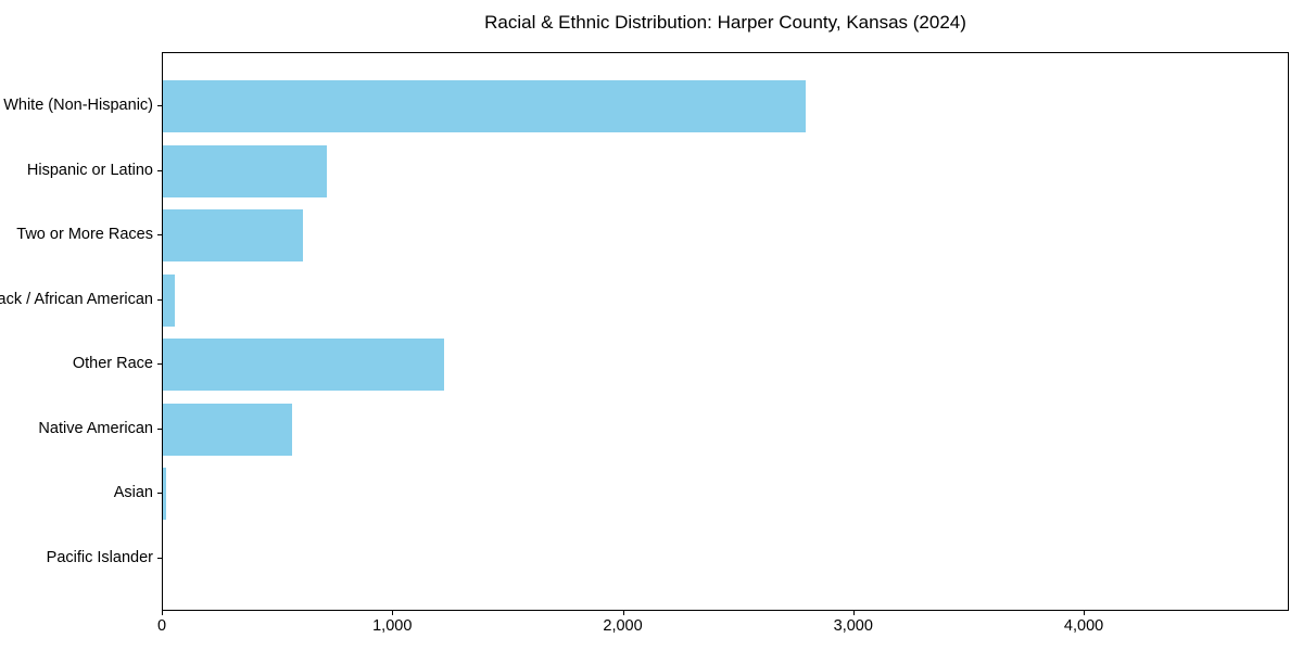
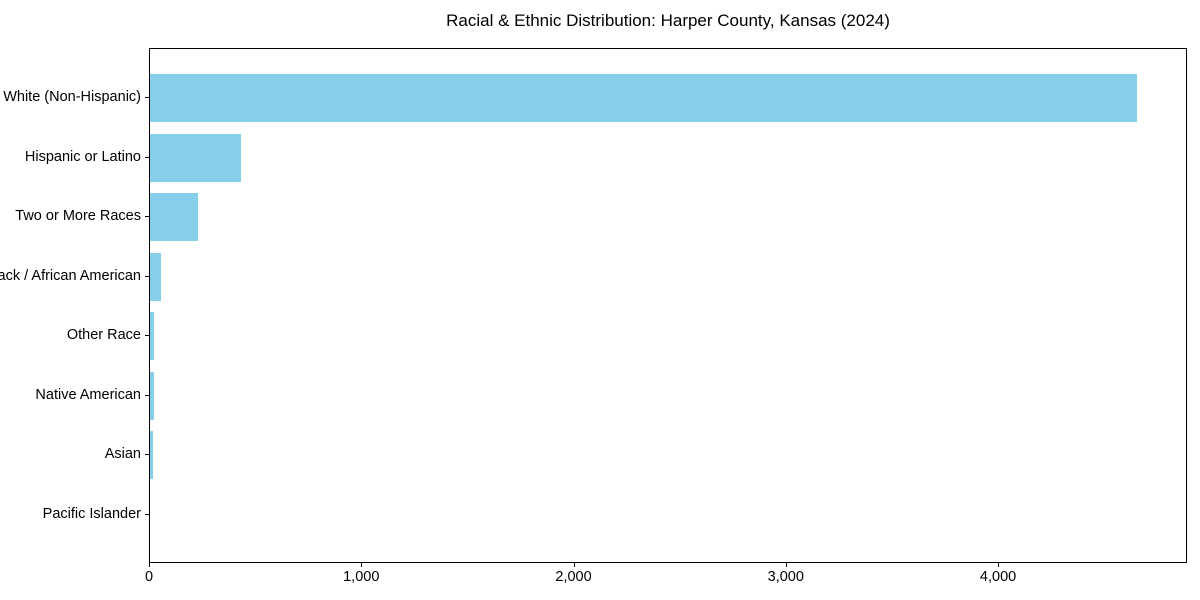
White (Non-Hispanic): 2790 -> 4650
Hispanic or Latino: 710 -> 430
Two or More Races: 610 -> 220
Other Race: 1220 -> 20
Native American: 560 -> 20
